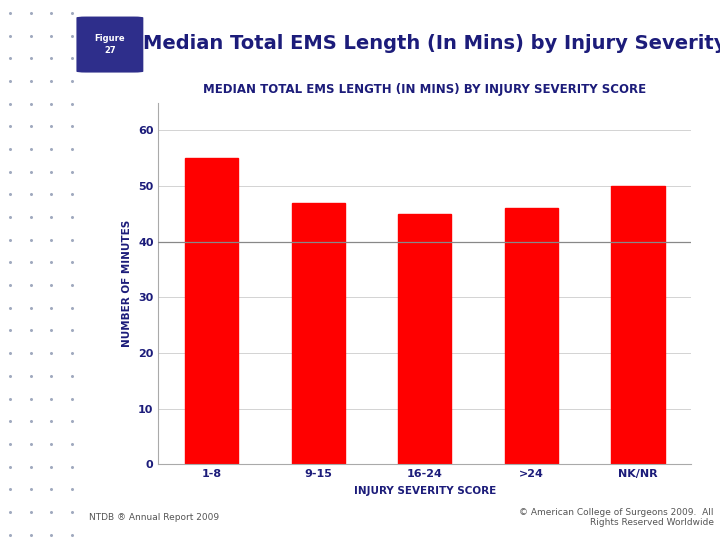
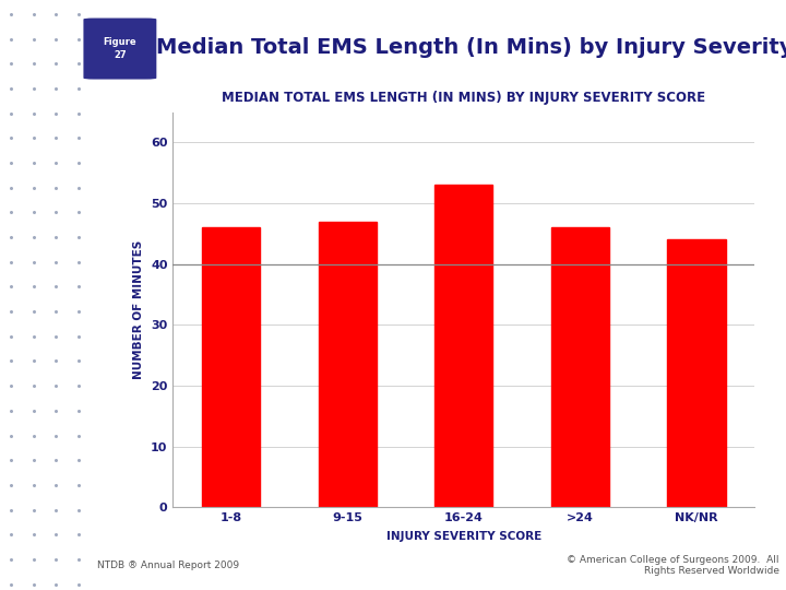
1-8: 55 -> 46
16-24: 45 -> 53
NK/NR: 50 -> 44
